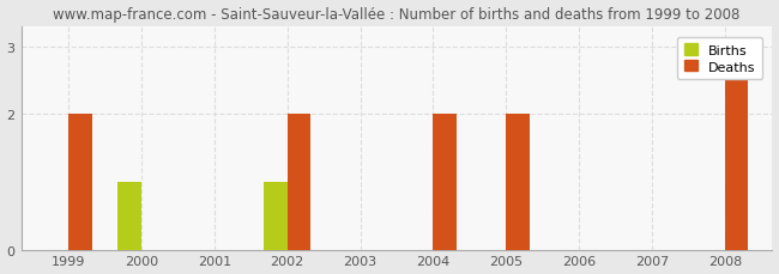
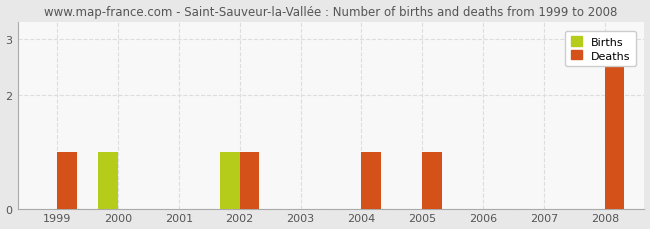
Deaths/1999: 2 -> 1
Deaths/2002: 2 -> 1
Deaths/2004: 2 -> 1
Deaths/2005: 2 -> 1
